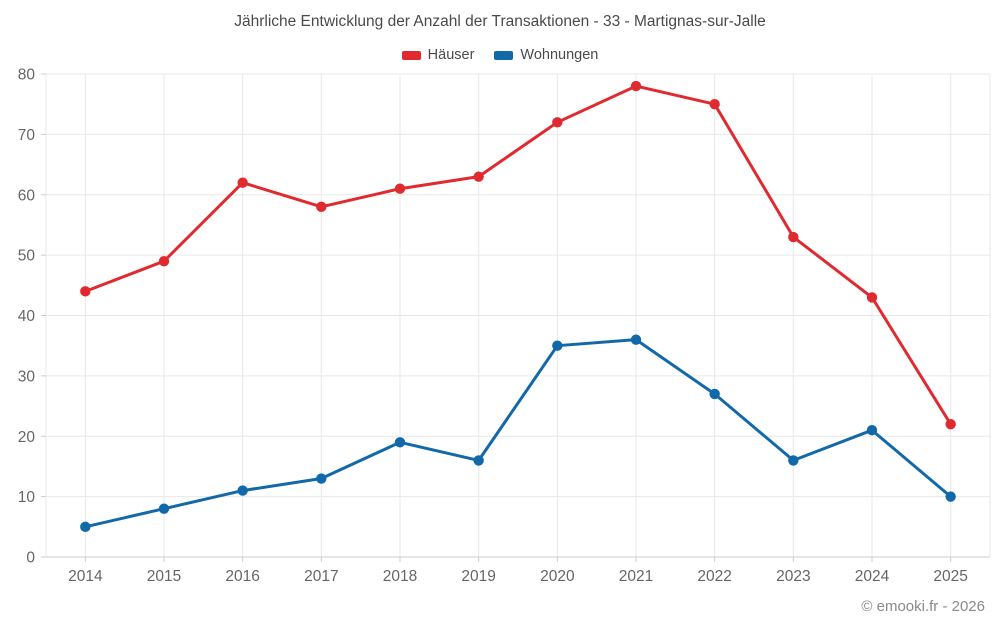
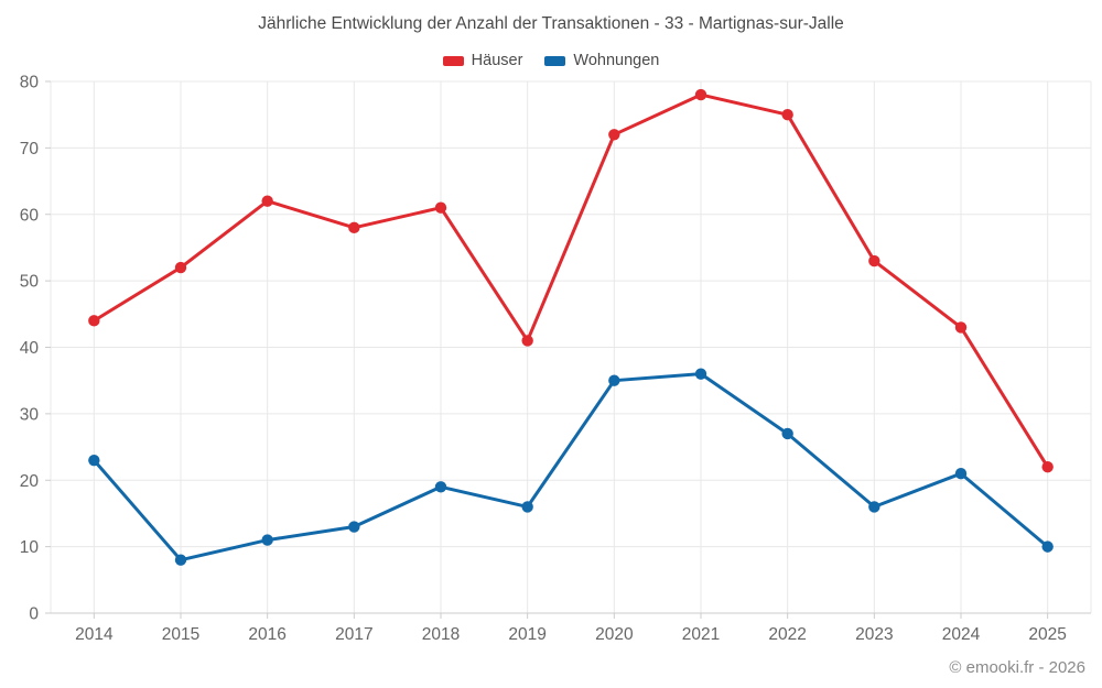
Wohnungen/2014: 5 -> 23
Häuser/2015: 49 -> 52
Häuser/2019: 63 -> 41
